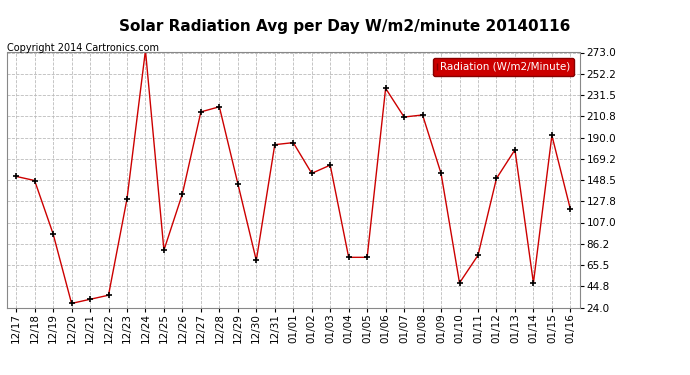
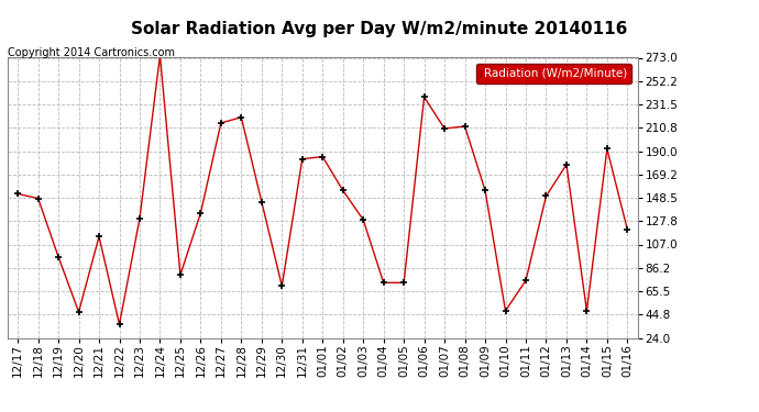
12/20: 28 -> 47
12/21: 32 -> 114
01/03: 163 -> 129
